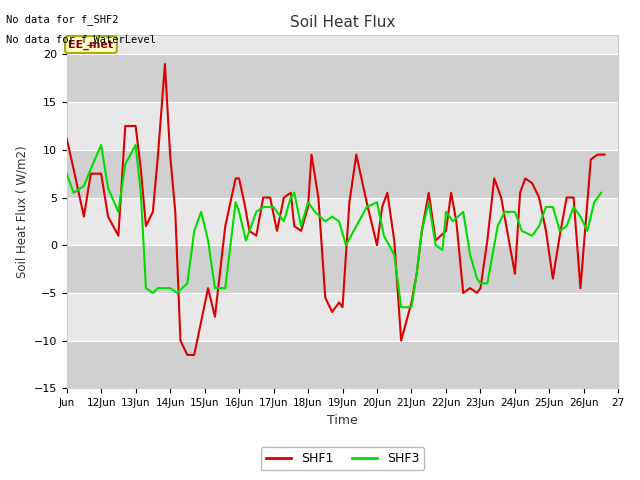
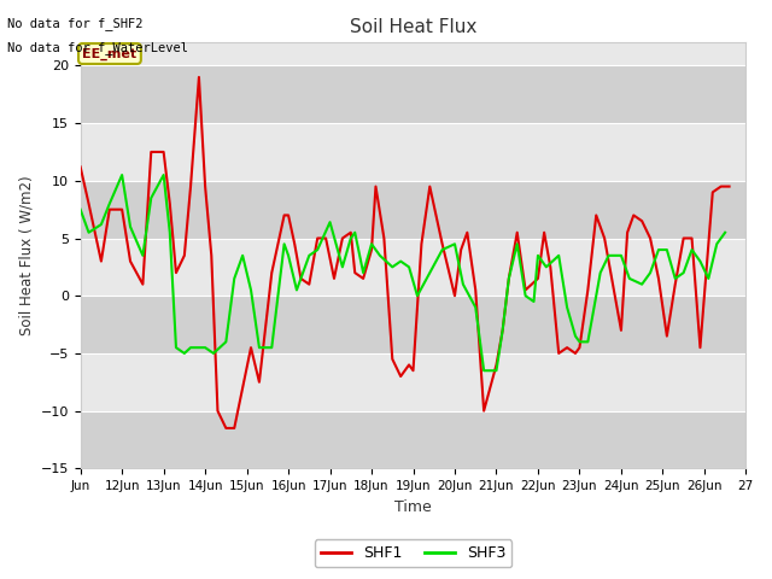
SHF3/17Jun: 4.0 -> 6.4
